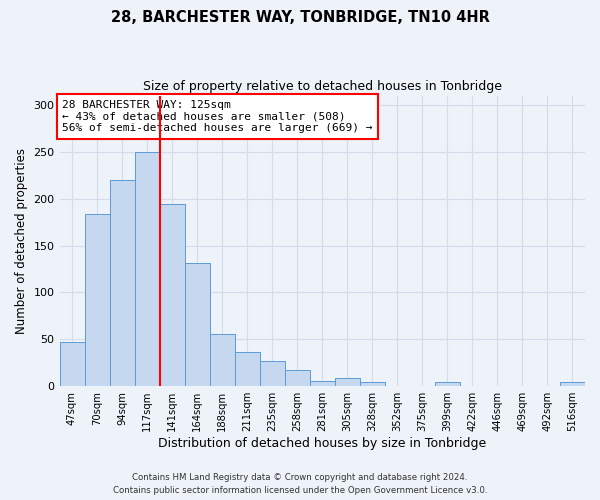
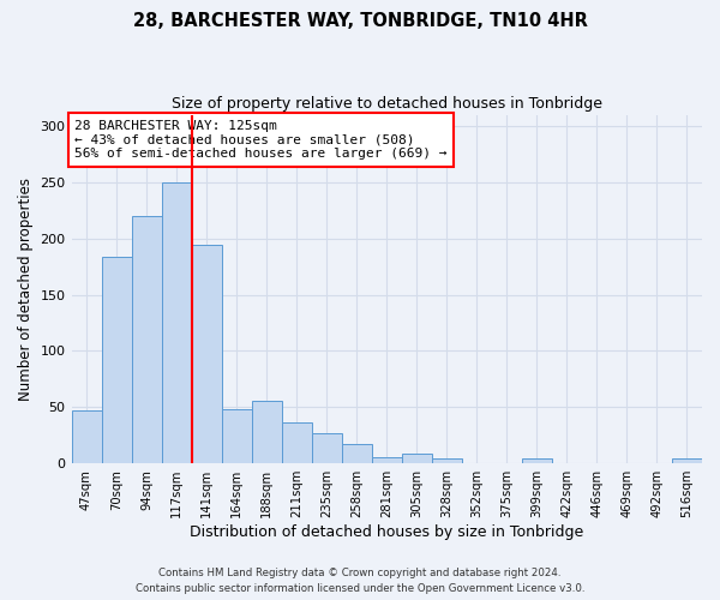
164sqm: 131 -> 48
